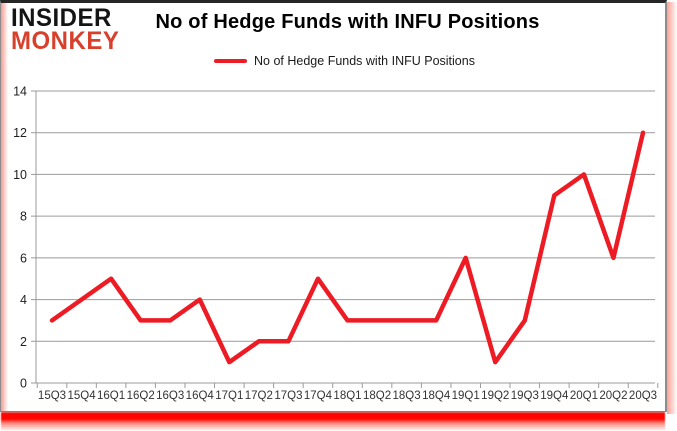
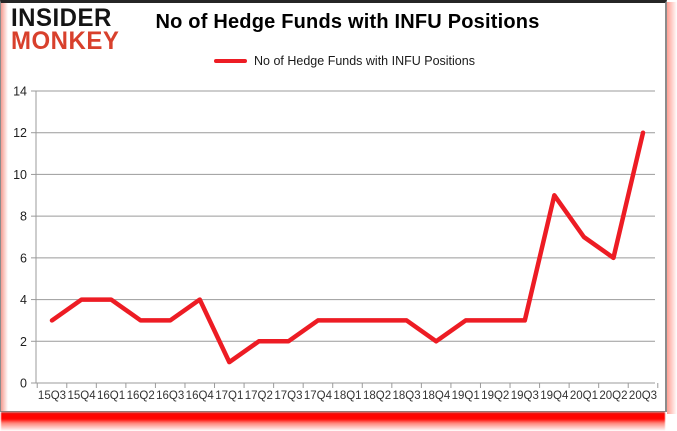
16Q1: 5 -> 4
17Q4: 5 -> 3
18Q4: 3 -> 2
19Q1: 6 -> 3
19Q2: 1 -> 3
20Q1: 10 -> 7
